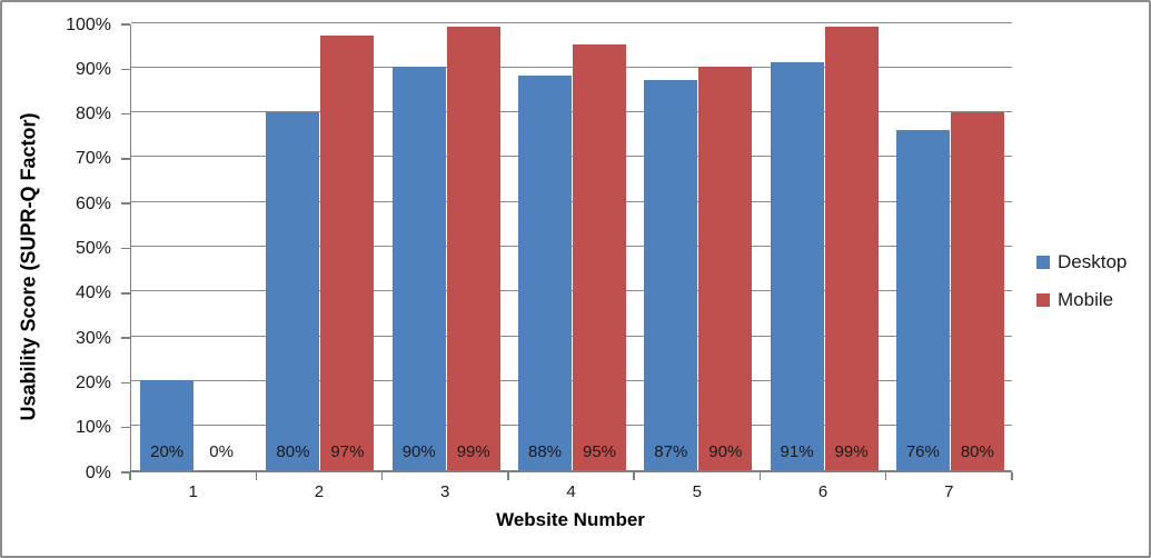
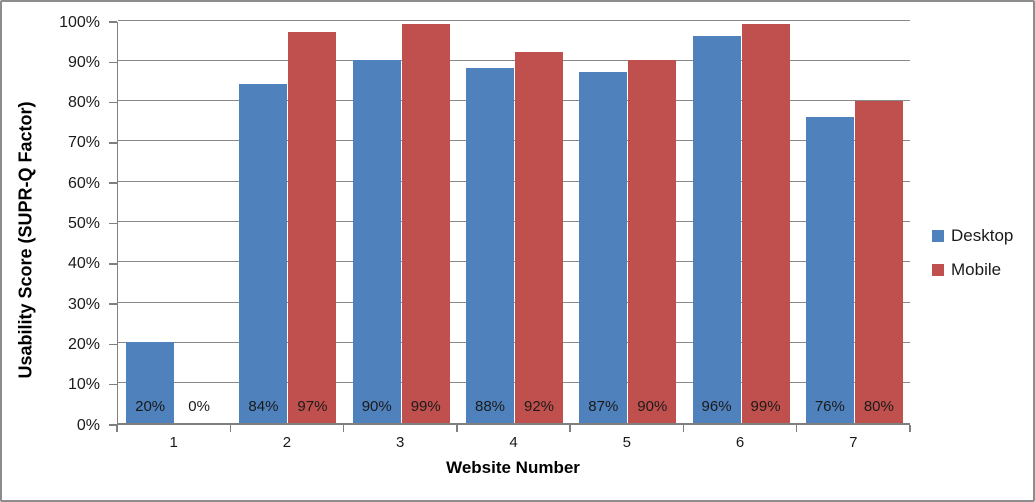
Desktop/2: 80% -> 84%
Mobile/4: 95% -> 92%
Desktop/6: 91% -> 96%
